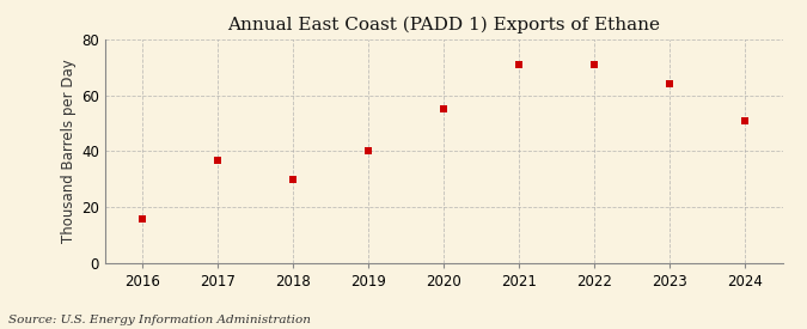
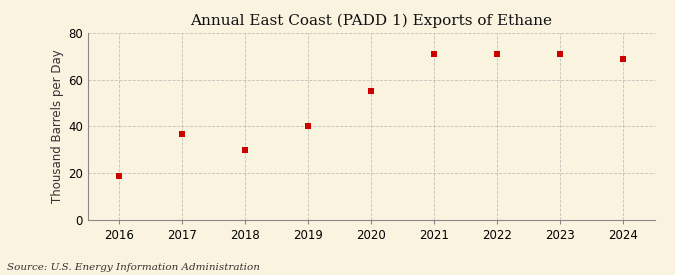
2016: 16 -> 19
2023: 64 -> 71
2024: 51 -> 69
